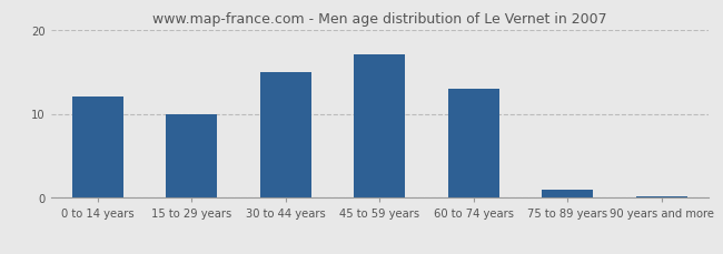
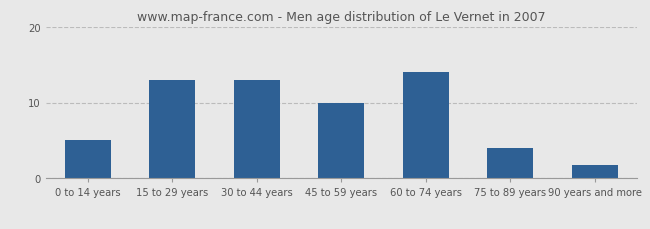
0 to 14 years: 12.0 -> 5.0
15 to 29 years: 10.0 -> 13.0
30 to 44 years: 15.0 -> 13.0
45 to 59 years: 17.0 -> 10.0
60 to 74 years: 13.0 -> 14.0
75 to 89 years: 1.0 -> 4.0
90 years and more: 0.2 -> 1.8
